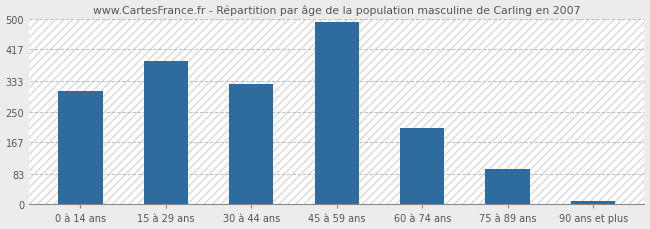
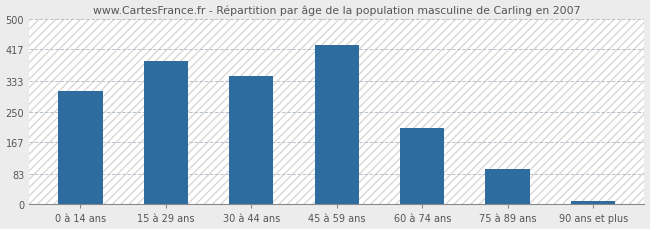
30 à 44 ans: 325 -> 345
45 à 59 ans: 490 -> 430
